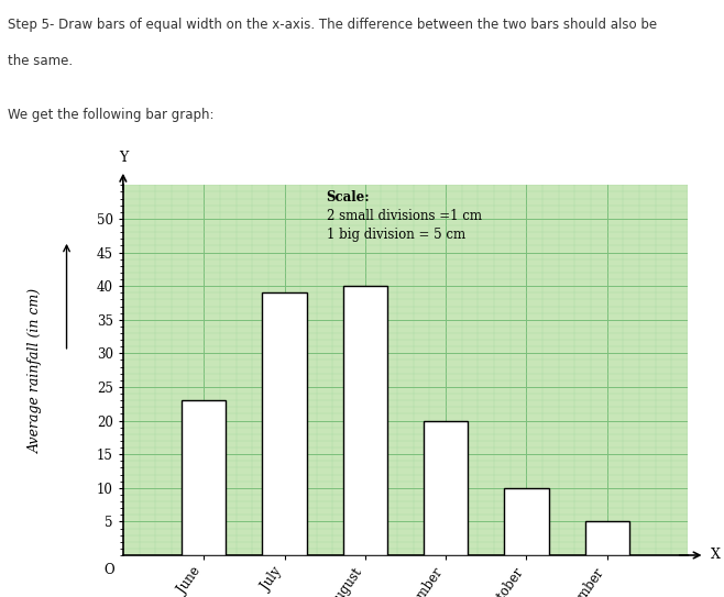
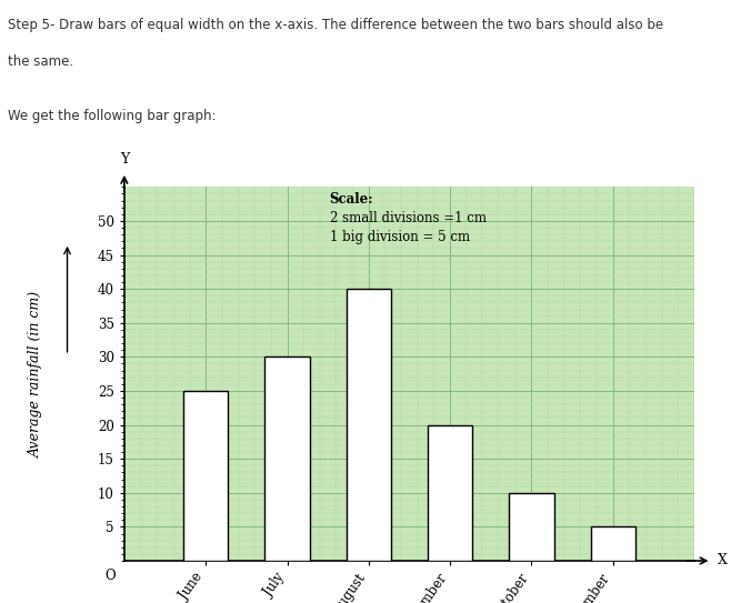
June: 23 -> 25
July: 39 -> 30
